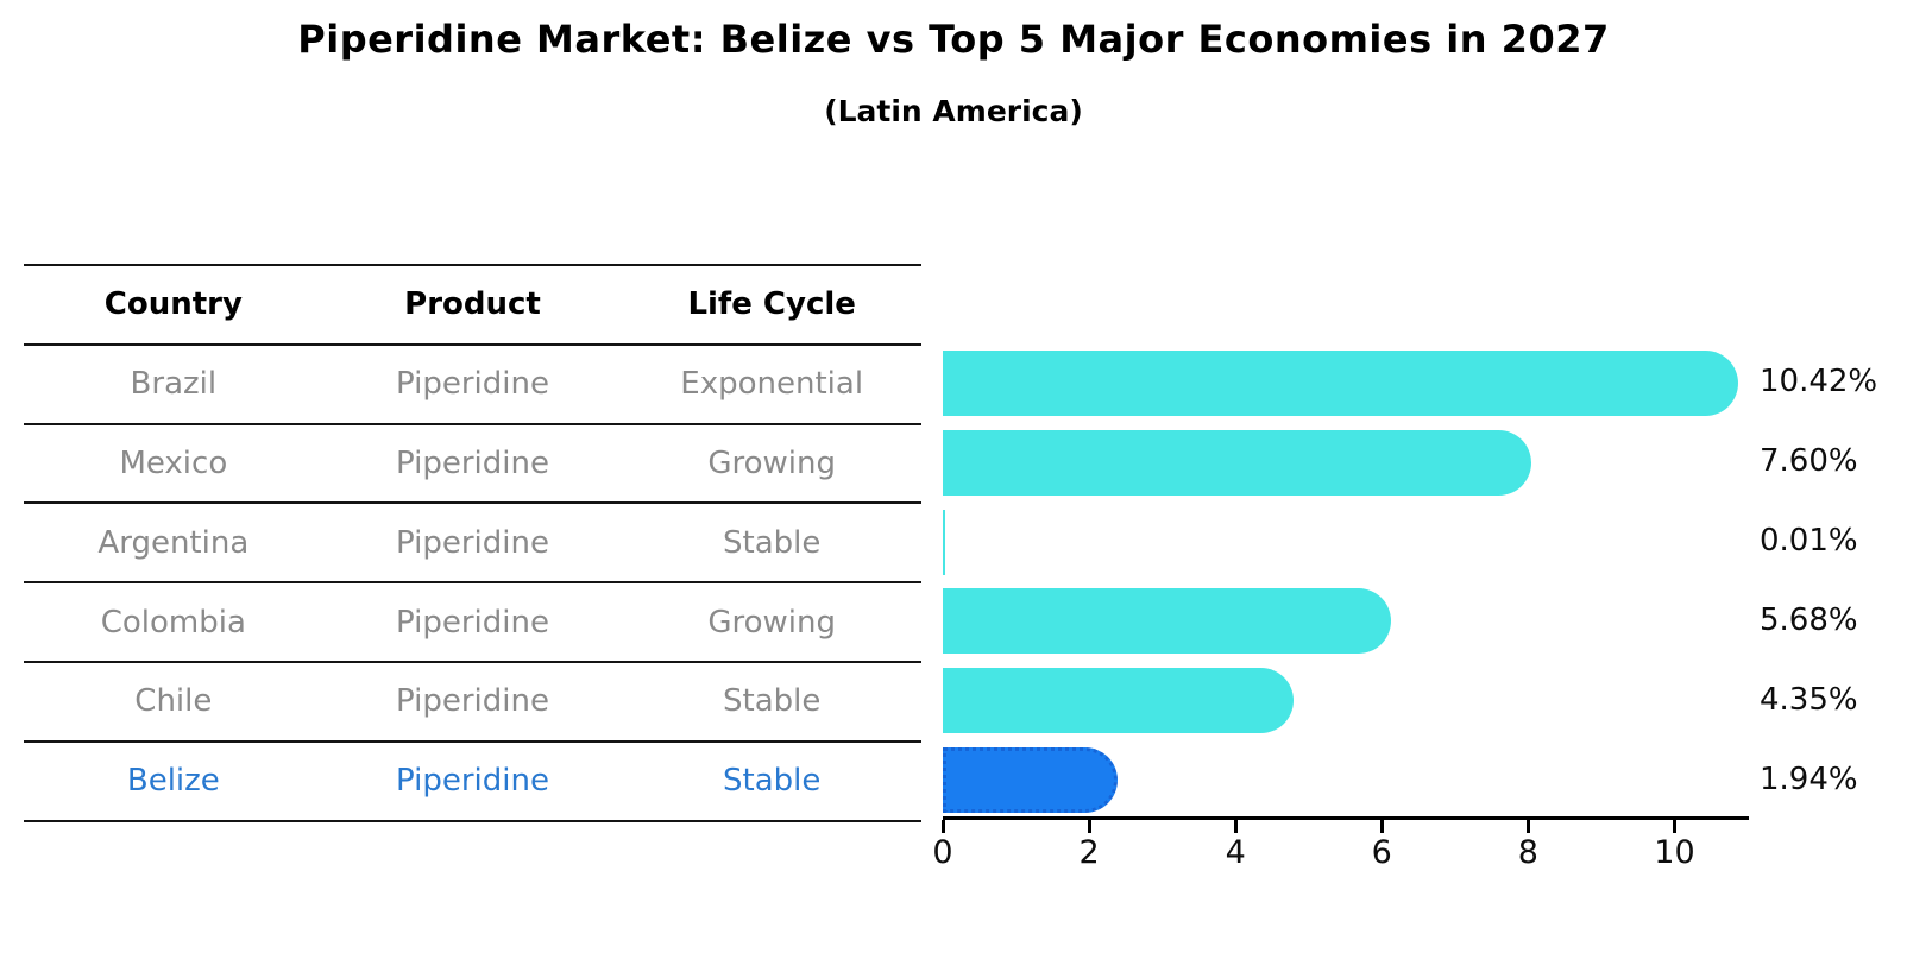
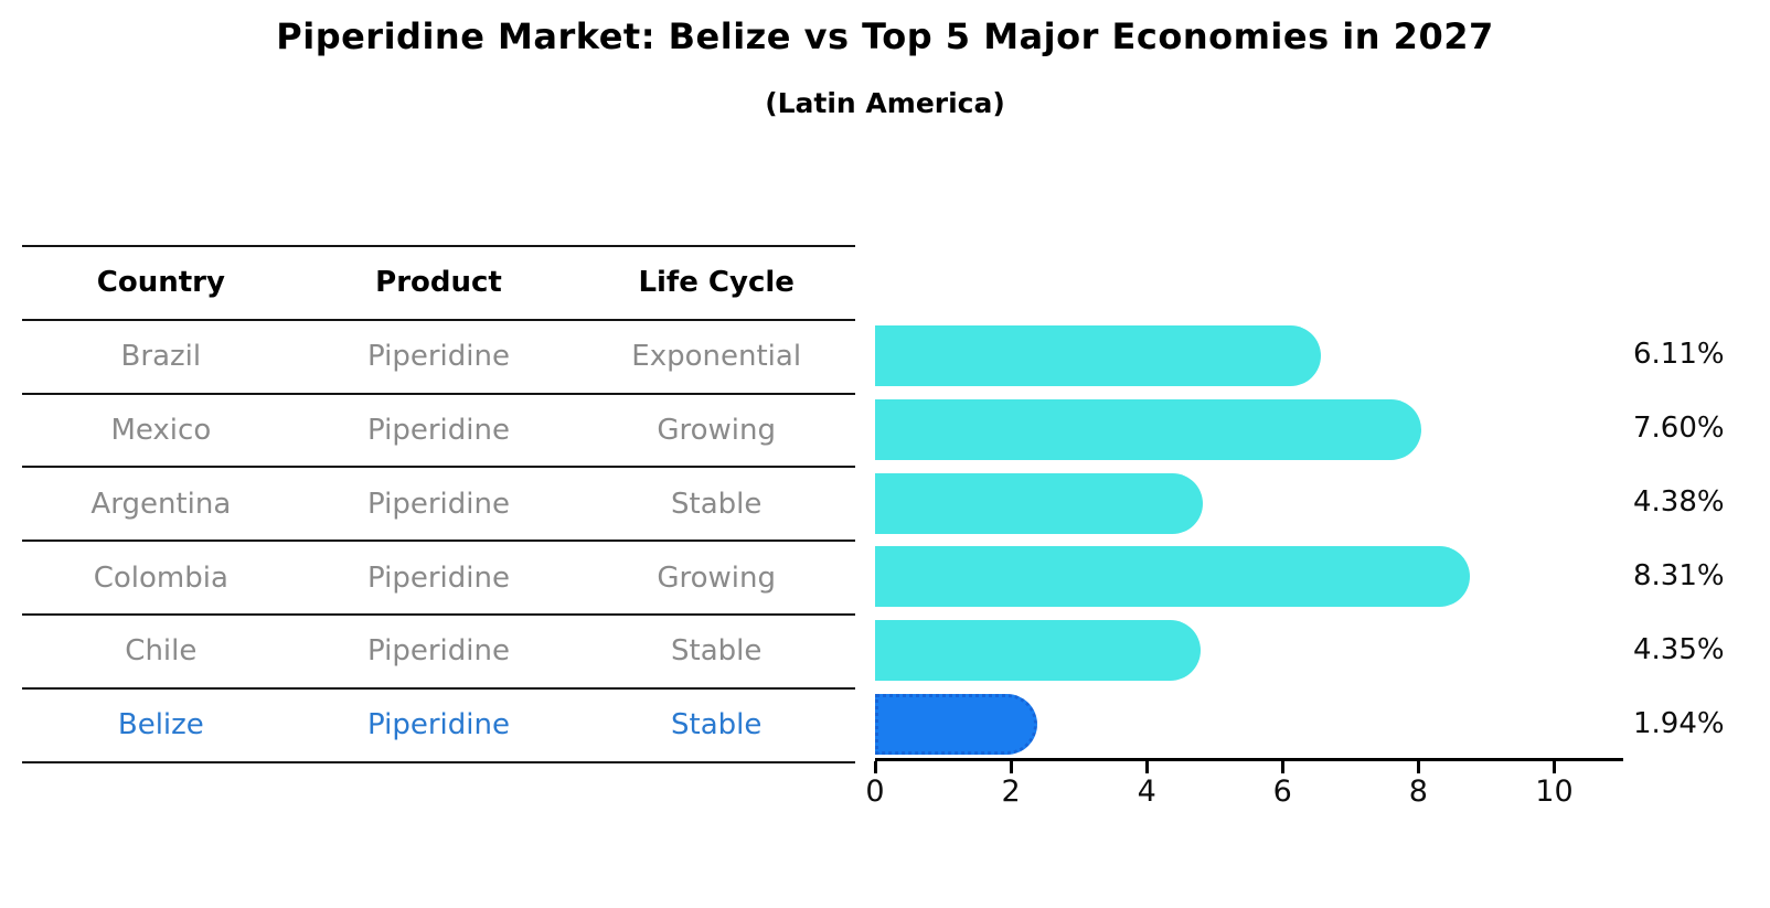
Brazil: 10.42% -> 6.11%
Argentina: 0.01% -> 4.38%
Colombia: 5.68% -> 8.31%
